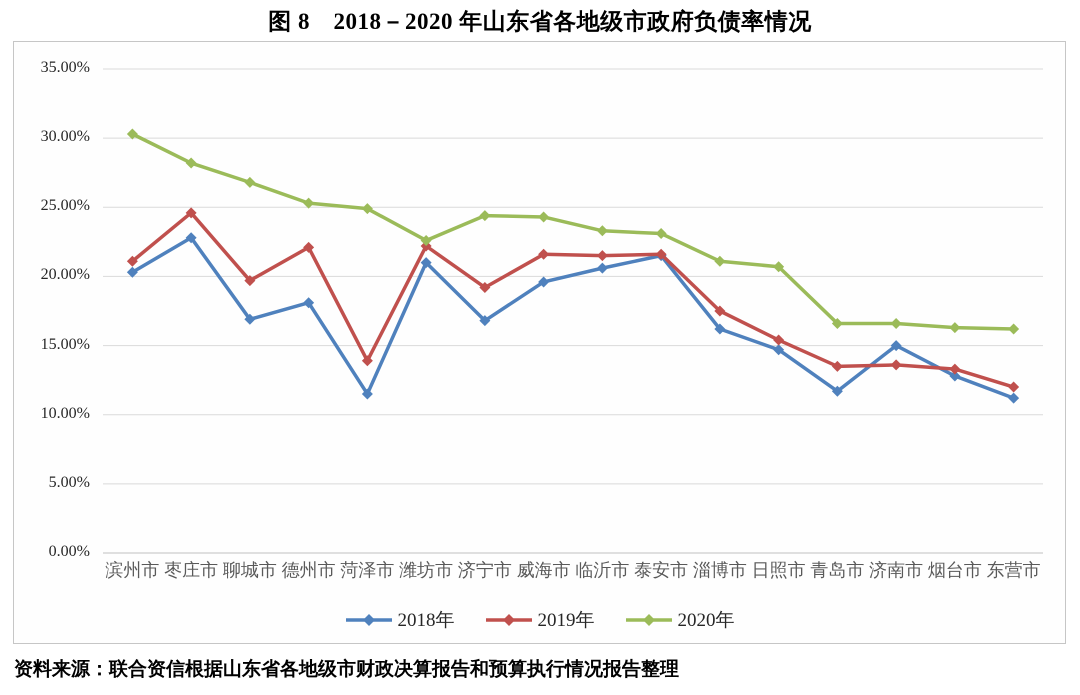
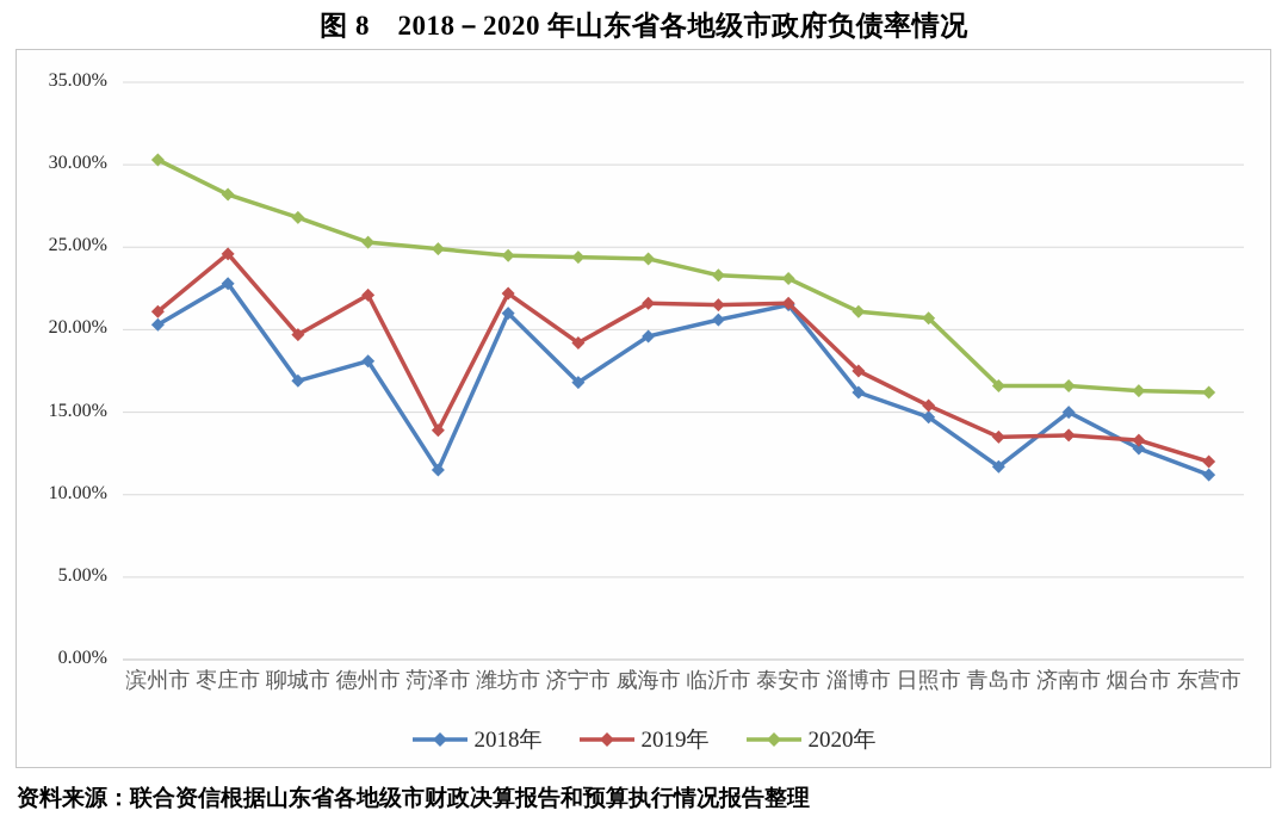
2020年/潍坊市: 22.6% -> 24.5%
